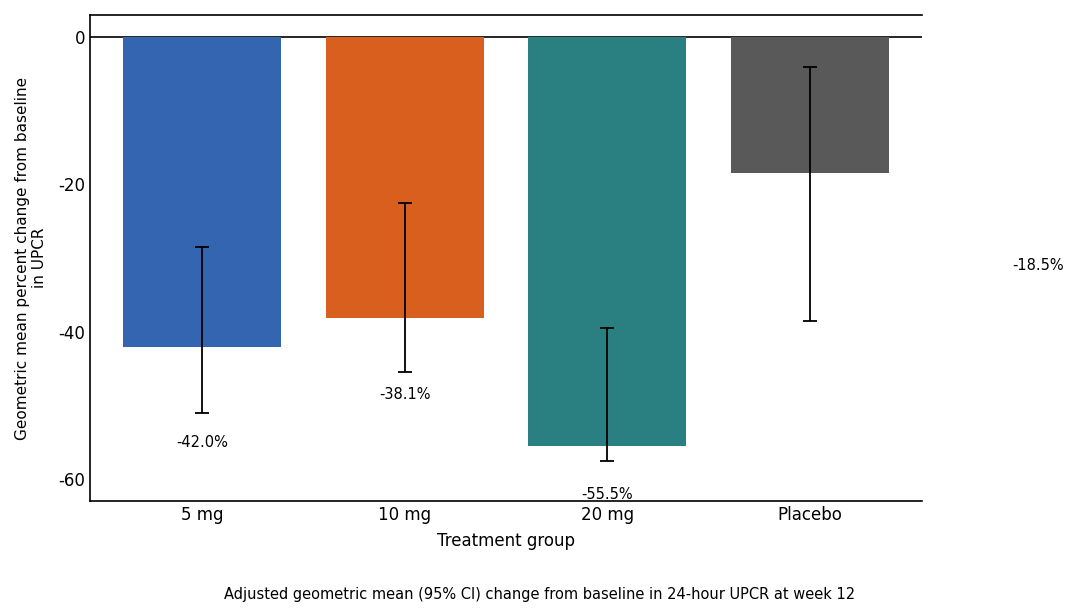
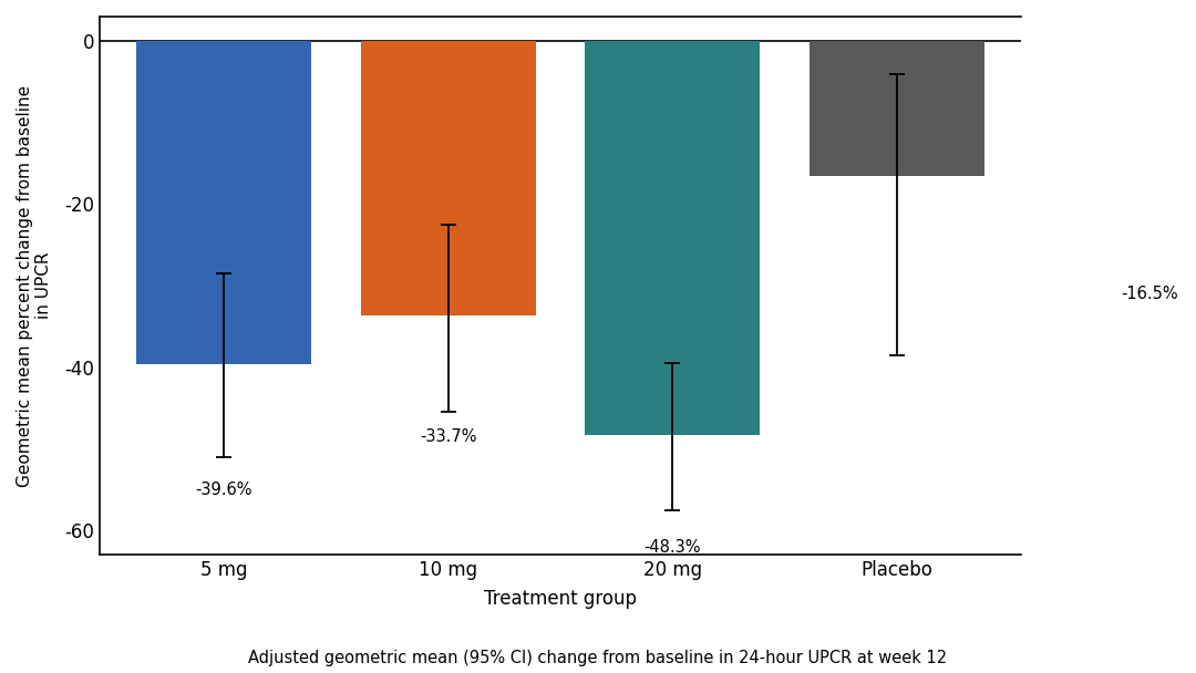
5 mg: -42.0% -> -39.6%
10 mg: -38.1% -> -33.7%
20 mg: -55.5% -> -48.3%
Placebo: -18.5% -> -16.5%
